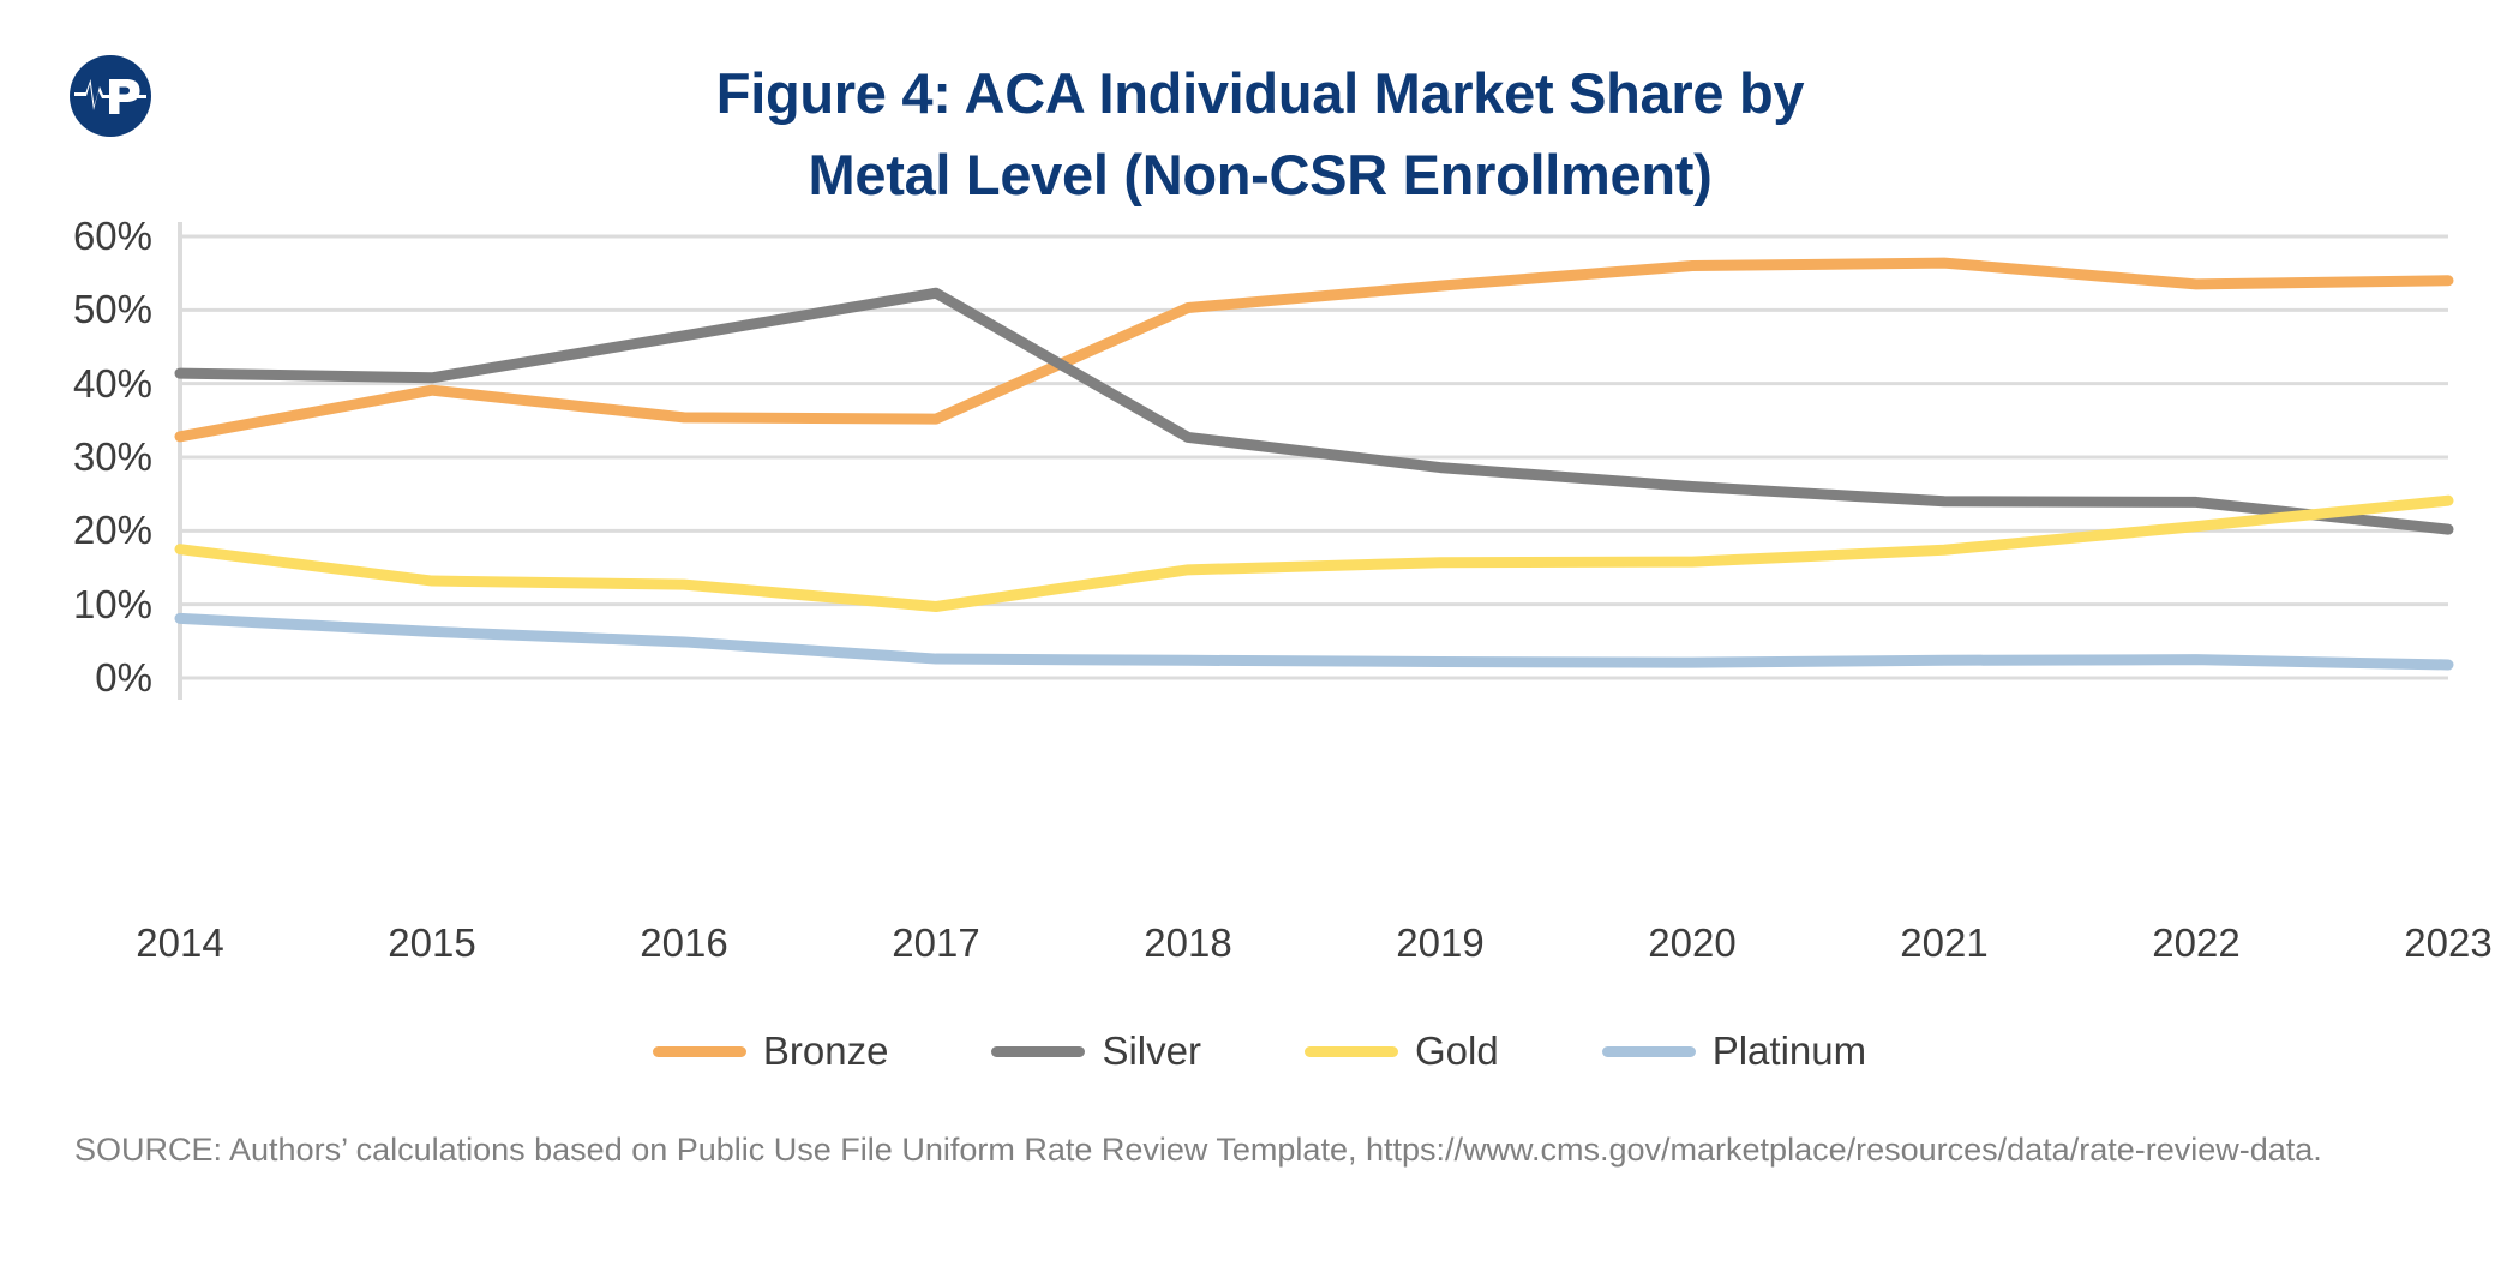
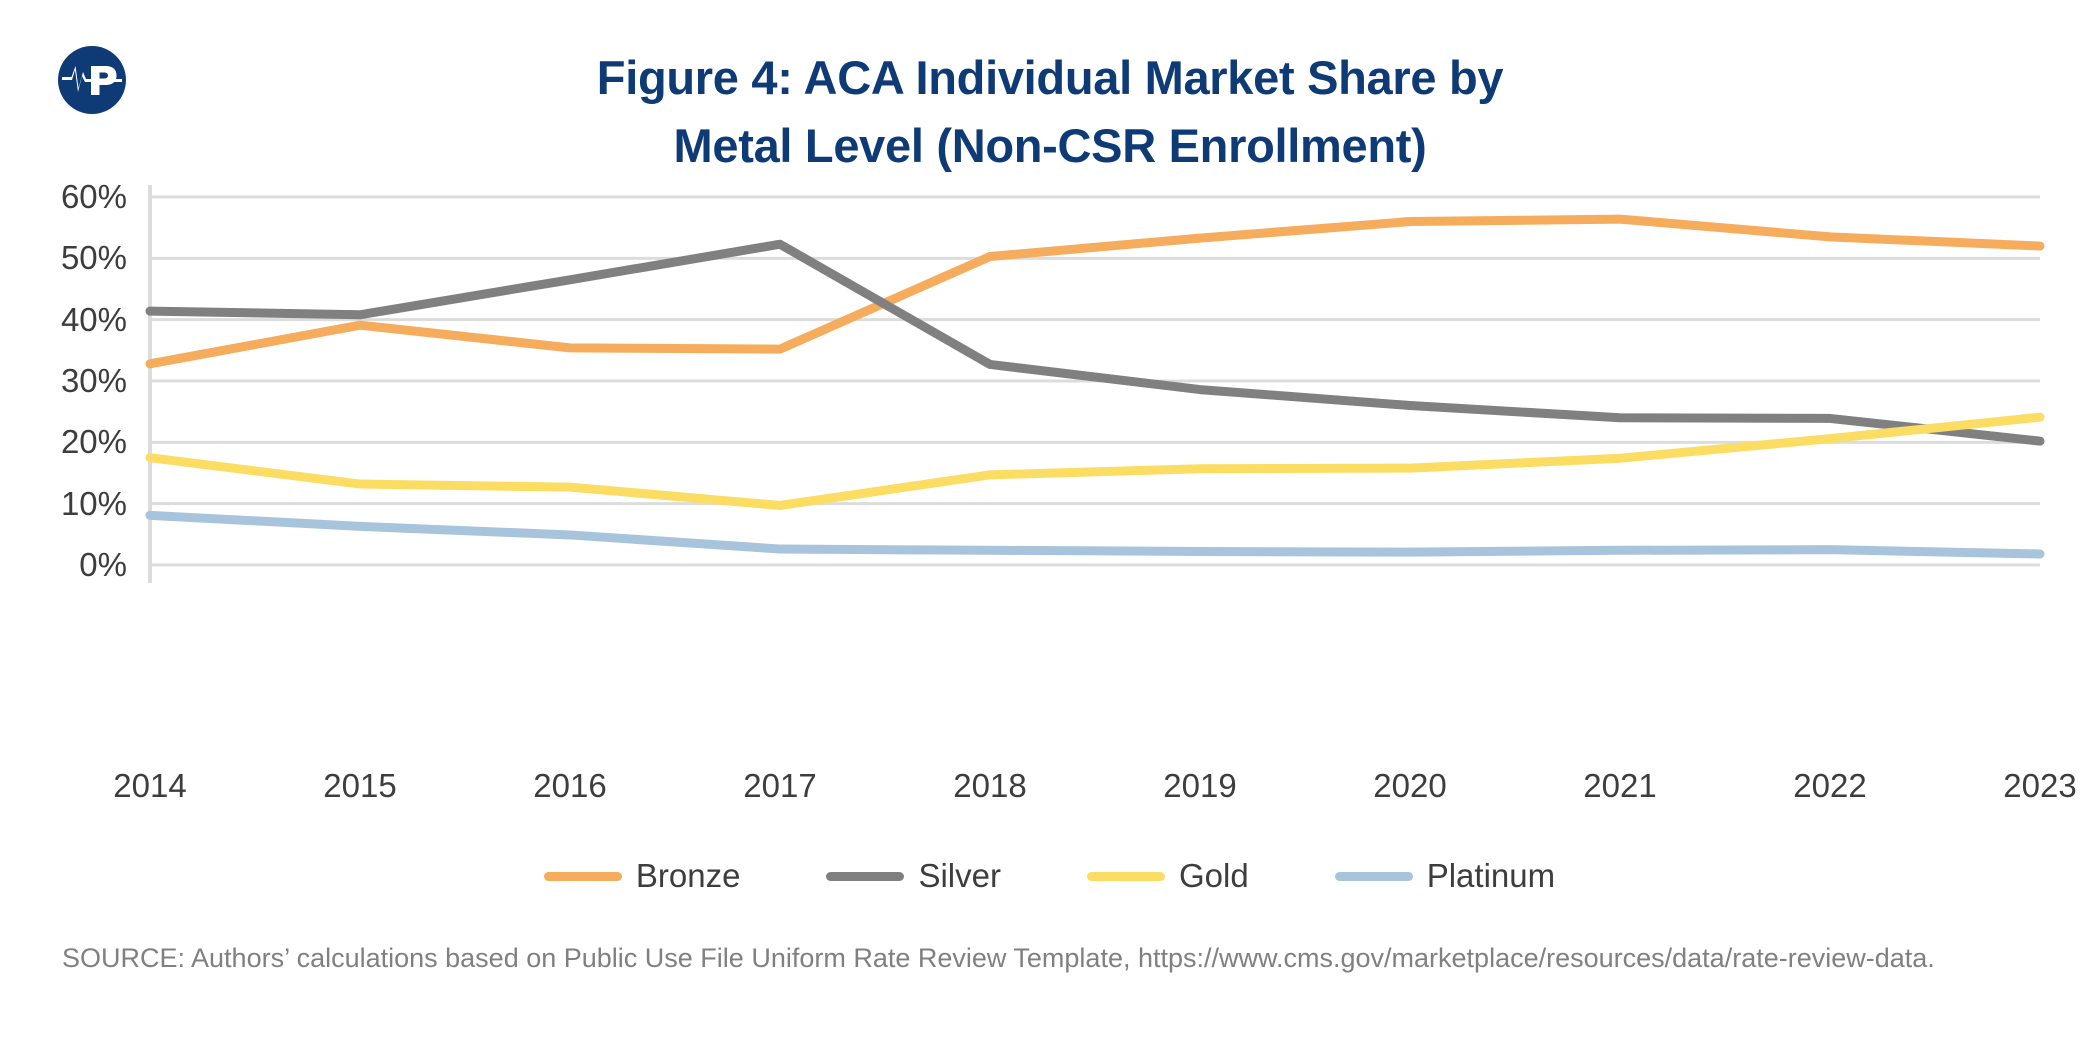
Bronze/2023: 54% -> 52%
